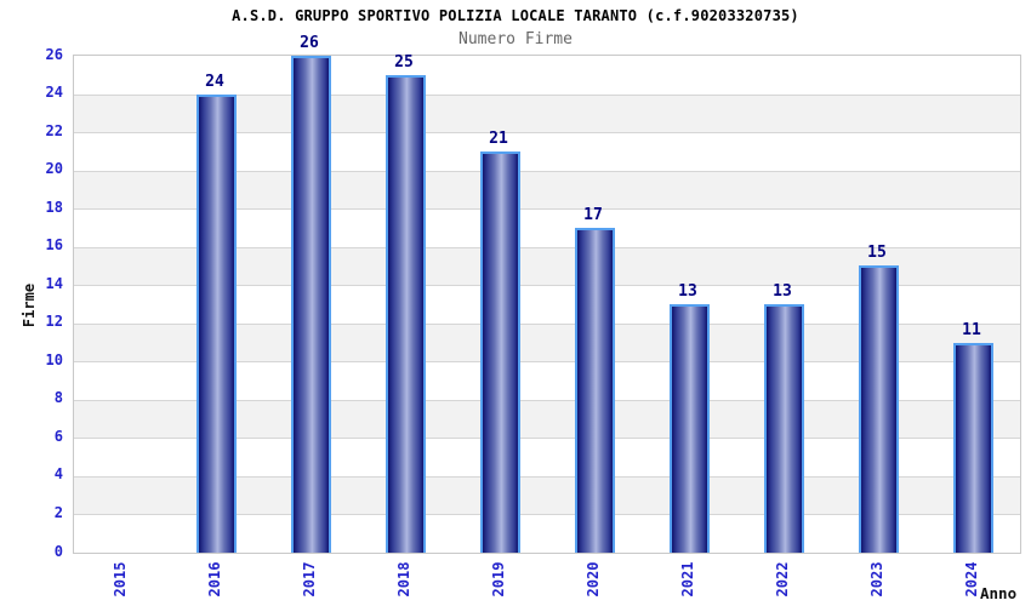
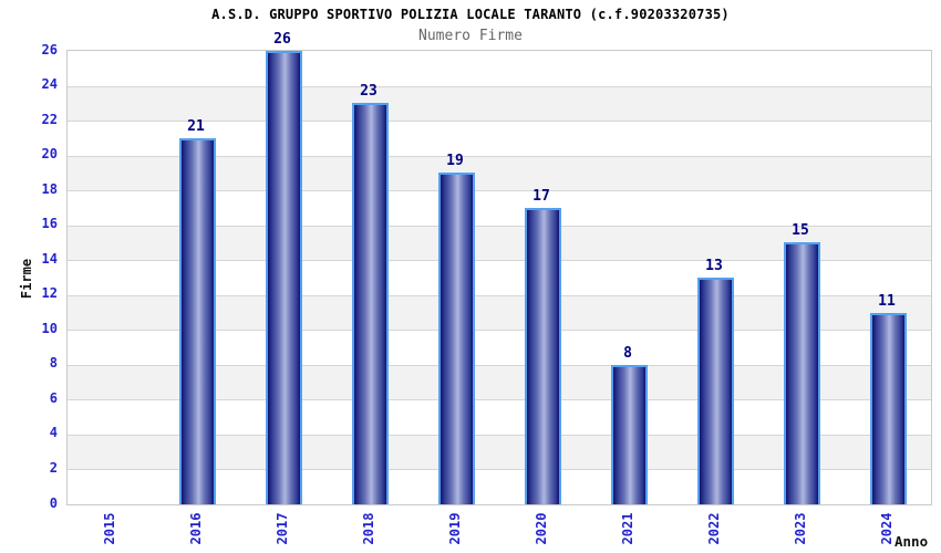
2016: 24 -> 21
2018: 25 -> 23
2019: 21 -> 19
2021: 13 -> 8
